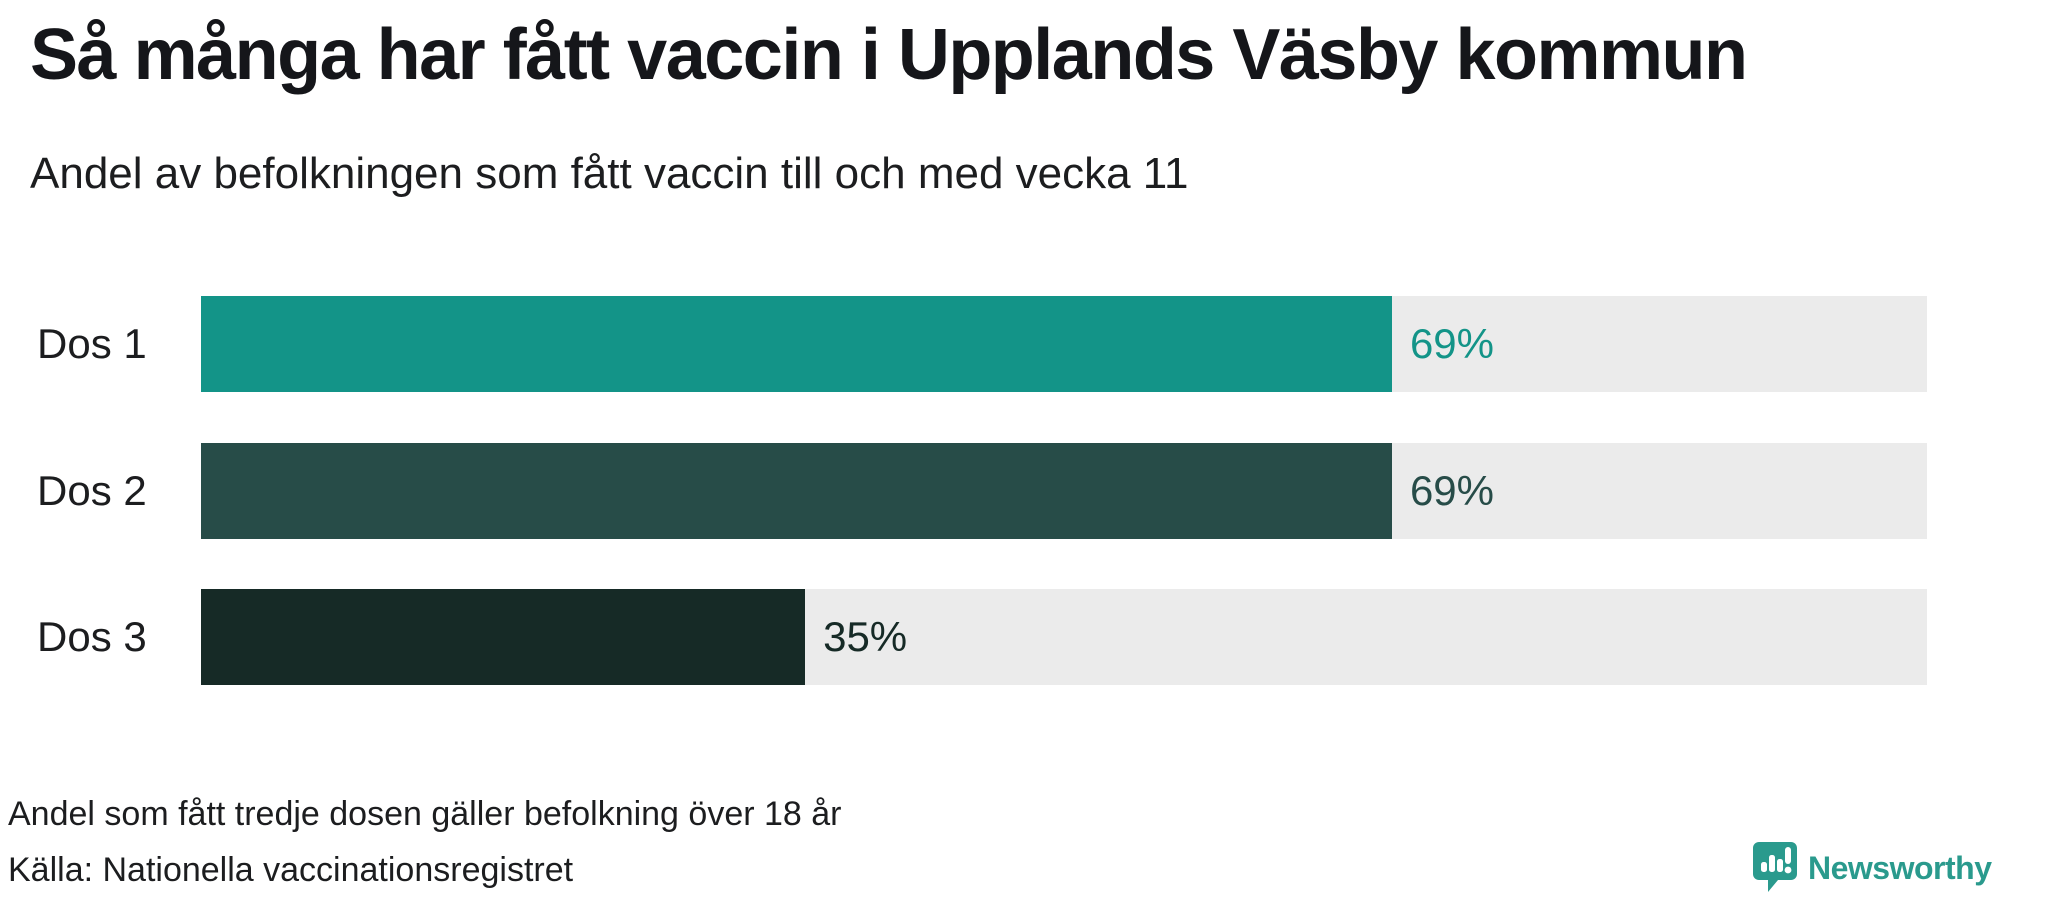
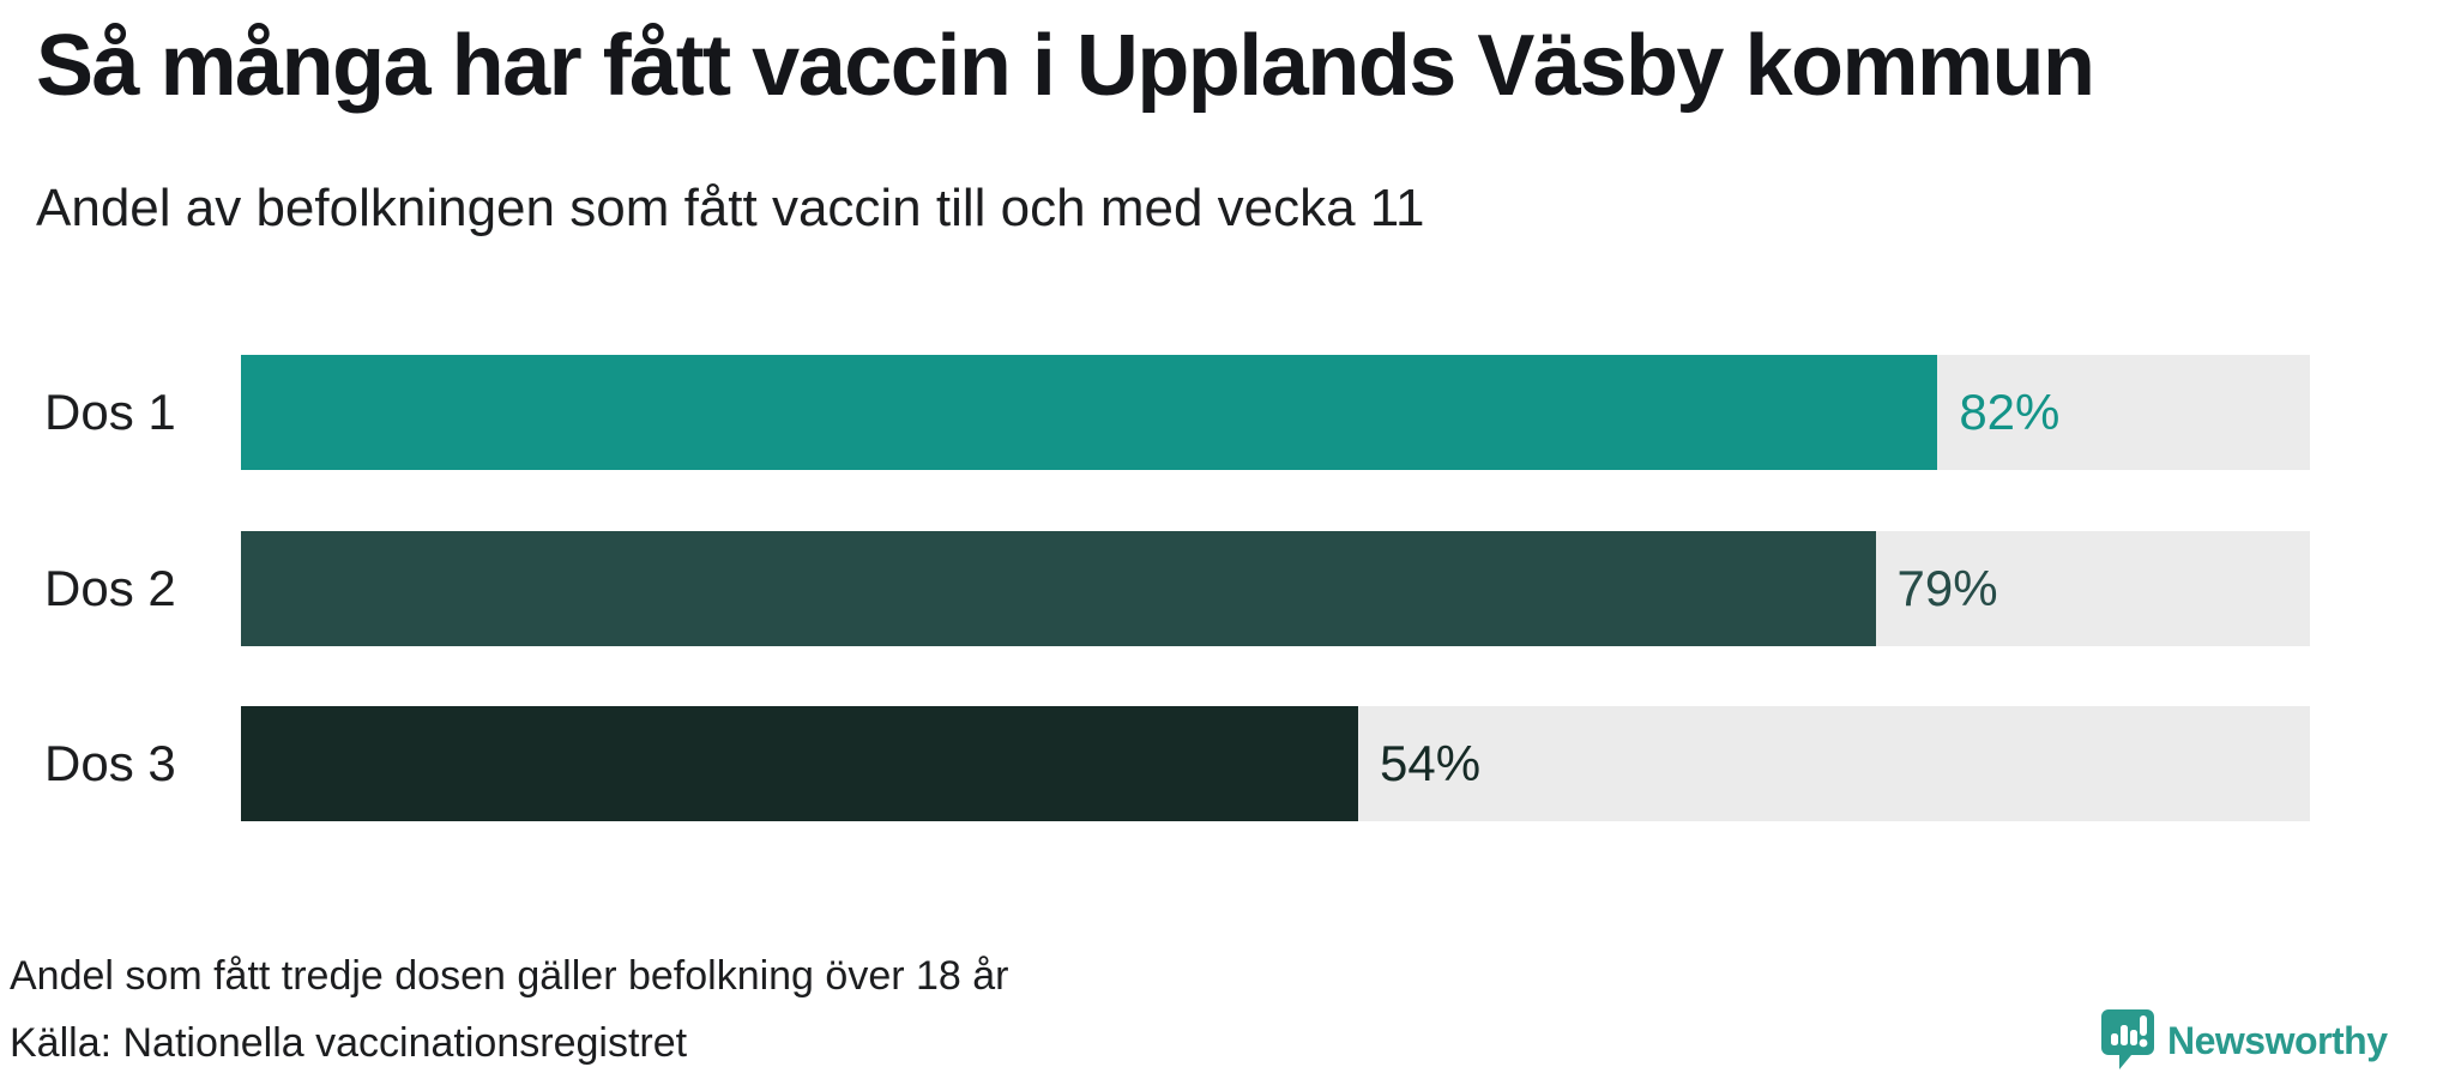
Dos 1: 69% -> 82%
Dos 2: 69% -> 79%
Dos 3: 35% -> 54%
